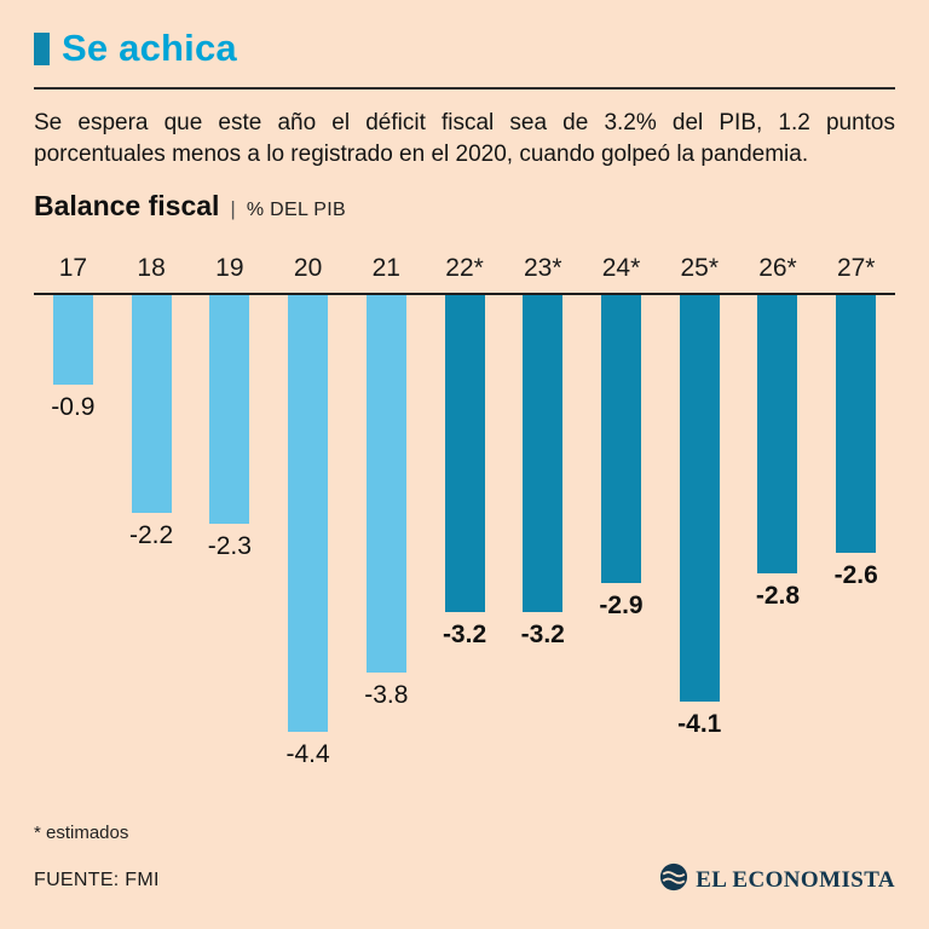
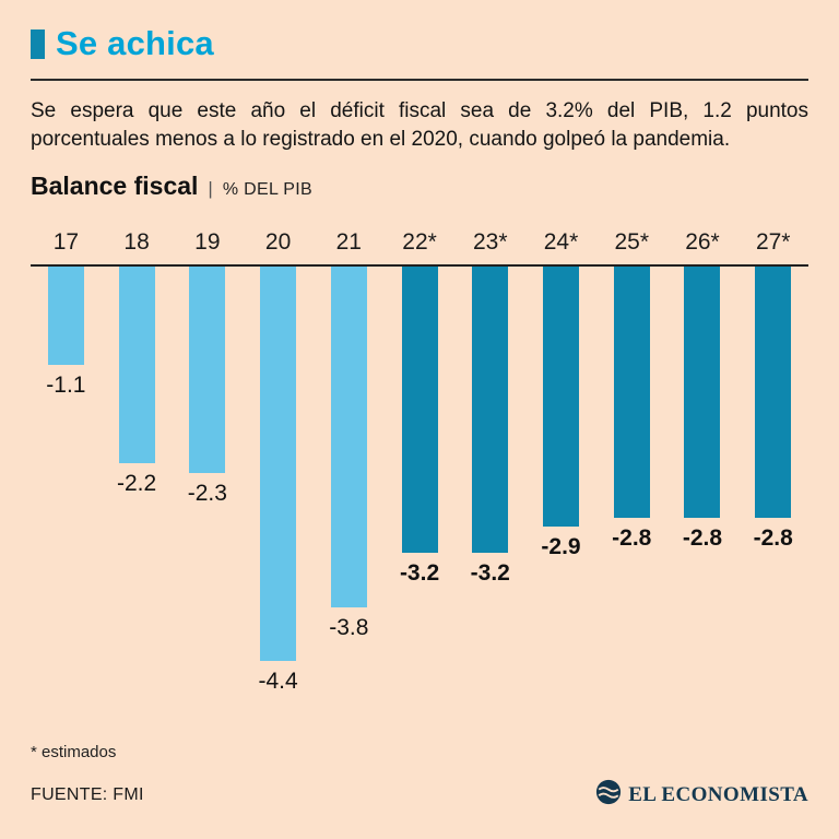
17: -0.9 -> -1.1
25*: -4.1 -> -2.8
27*: -2.6 -> -2.8
